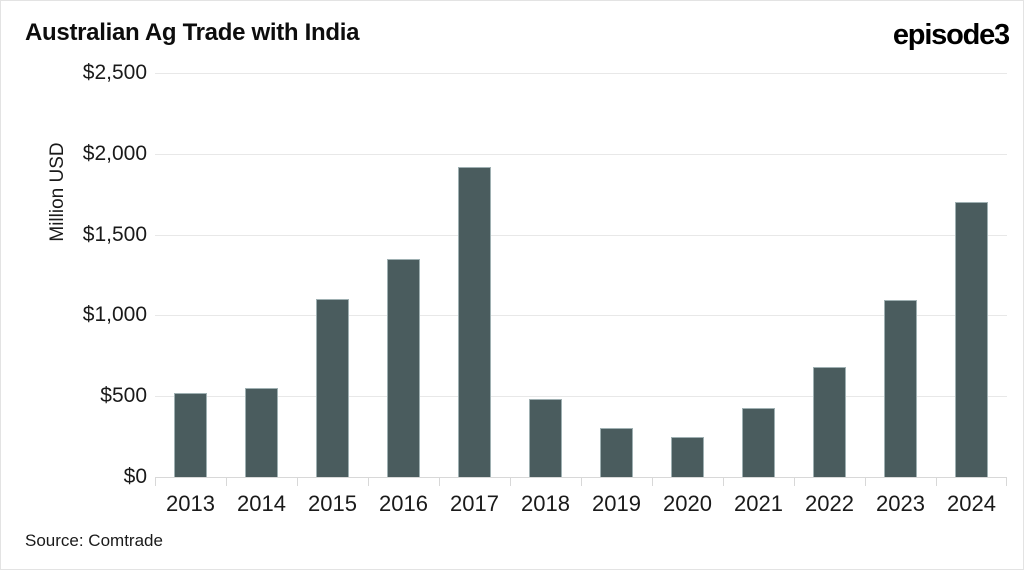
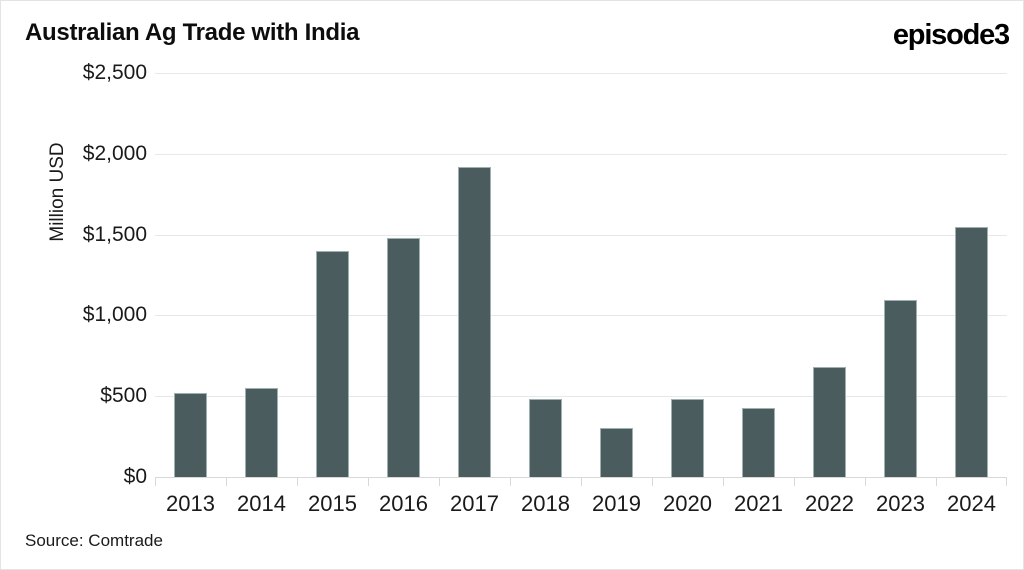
2015: $1100 -> $1400
2016: $1350 -> $1480
2020: $250 -> $480
2024: $1700 -> $1550
